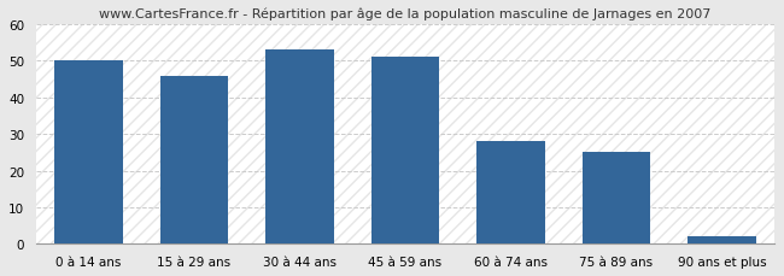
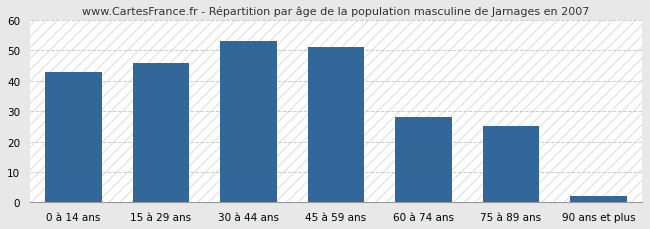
0 à 14 ans: 50 -> 43
